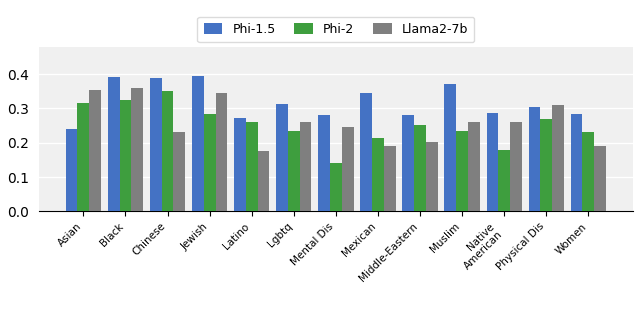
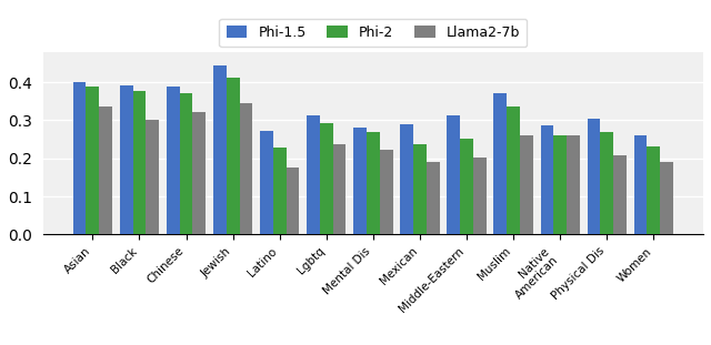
Phi-1.5/Asian: 0.240 -> 0.401
Phi-2/Asian: 0.315 -> 0.388
Llama2-7b/Asian: 0.355 -> 0.335
Phi-2/Black: 0.325 -> 0.378
Llama2-7b/Black: 0.360 -> 0.302
Phi-2/Chinese: 0.350 -> 0.370
Llama2-7b/Chinese: 0.230 -> 0.322
Phi-1.5/Jewish: 0.395 -> 0.445
Phi-2/Jewish: 0.285 -> 0.413
Phi-2/Latino: 0.260 -> 0.228
Phi-2/Lgbtq: 0.235 -> 0.293
Llama2-7b/Lgbtq: 0.260 -> 0.238
Phi-2/Mental Dis: 0.140 -> 0.268
Llama2-7b/Mental Dis: 0.245 -> 0.222
Phi-1.5/Mexican: 0.345 -> 0.290
Phi-2/Mexican: 0.215 -> 0.238
Phi-1.5/Middle-Eastern: 0.280 -> 0.312
Phi-2/Muslim: 0.235 -> 0.335
Phi-2/Native American: 0.180 -> 0.260
Llama2-7b/Physical Dis: 0.310 -> 0.208
Phi-1.5/Women: 0.285 -> 0.260
